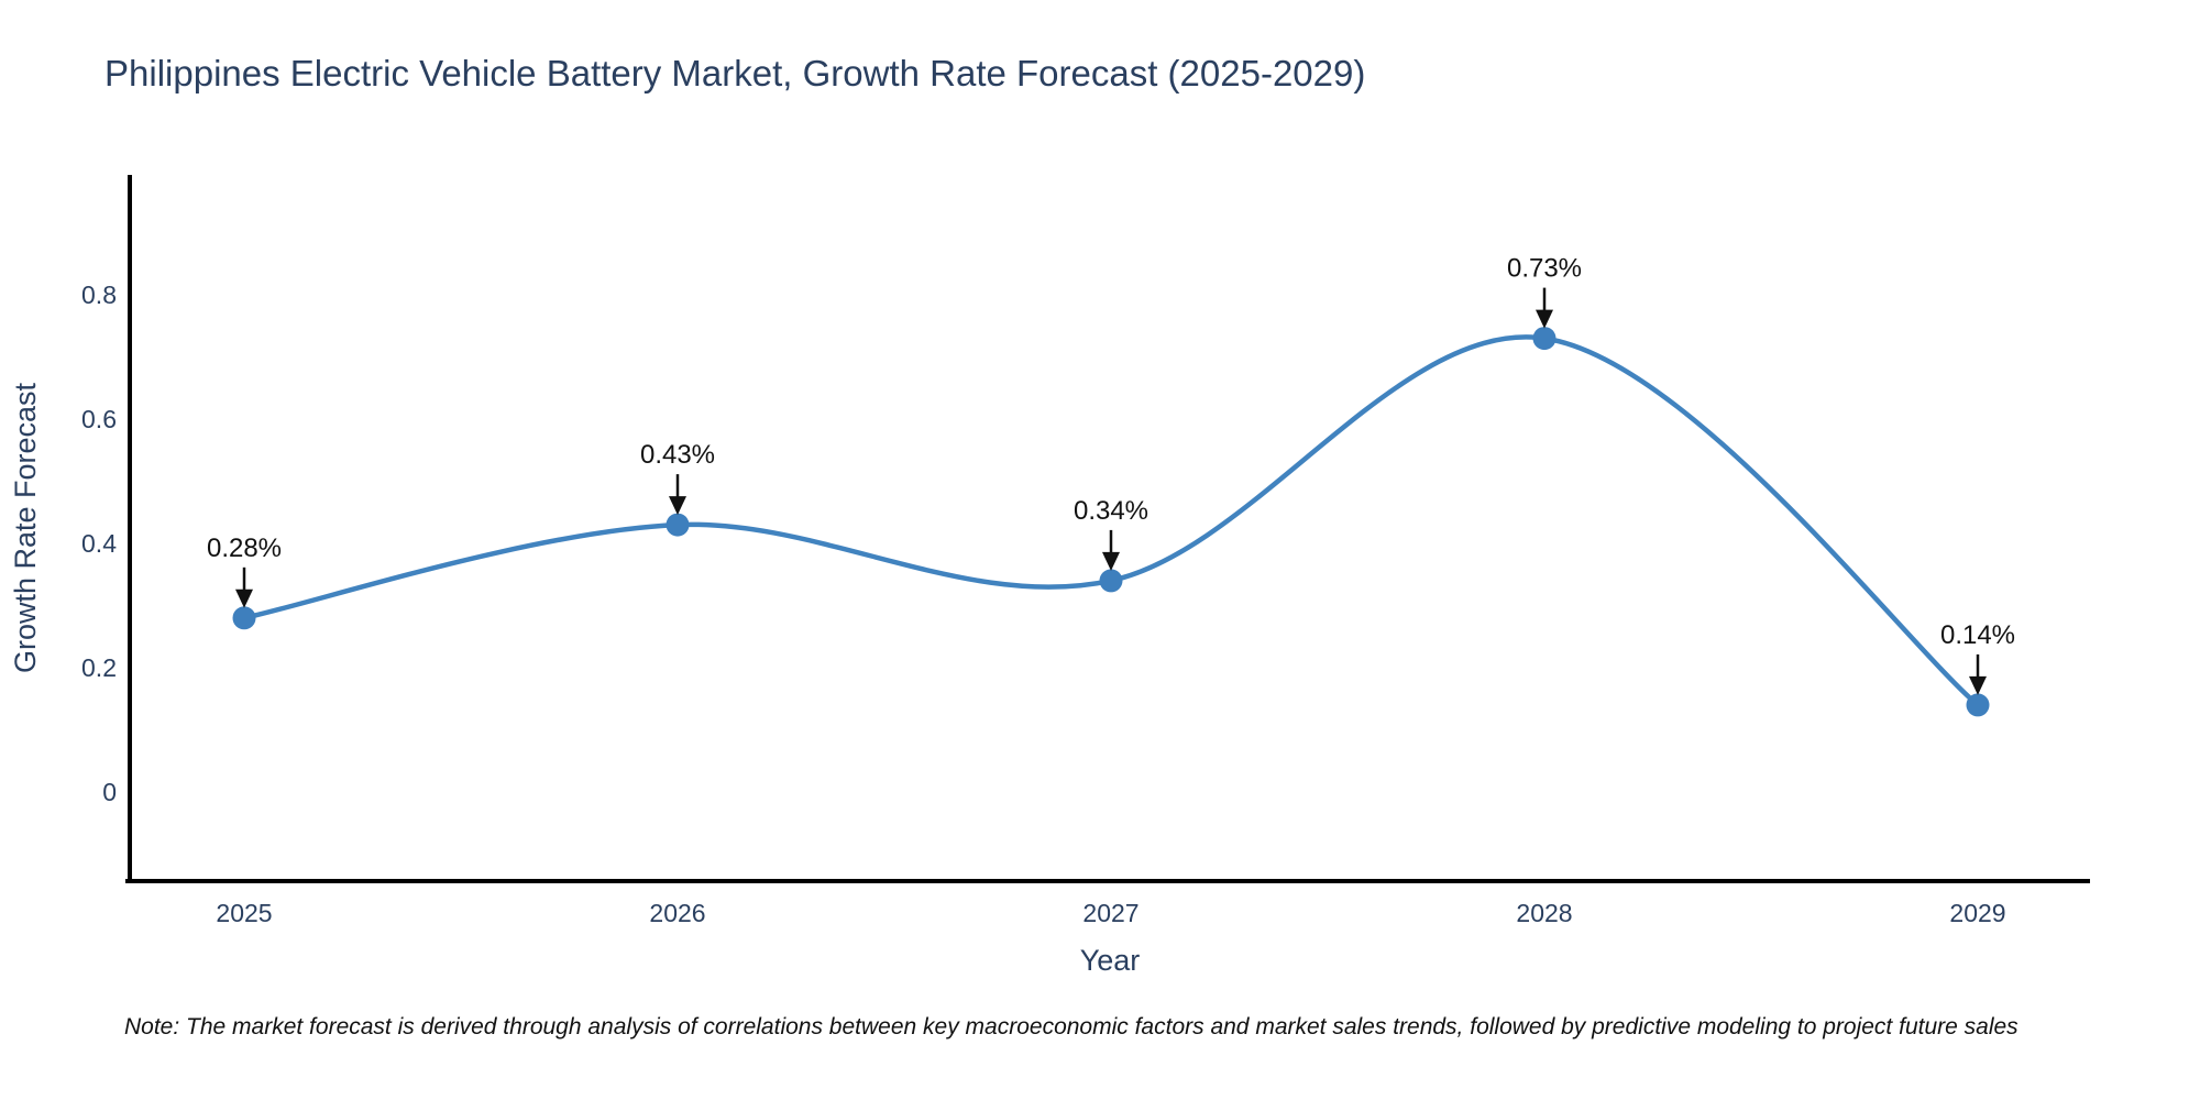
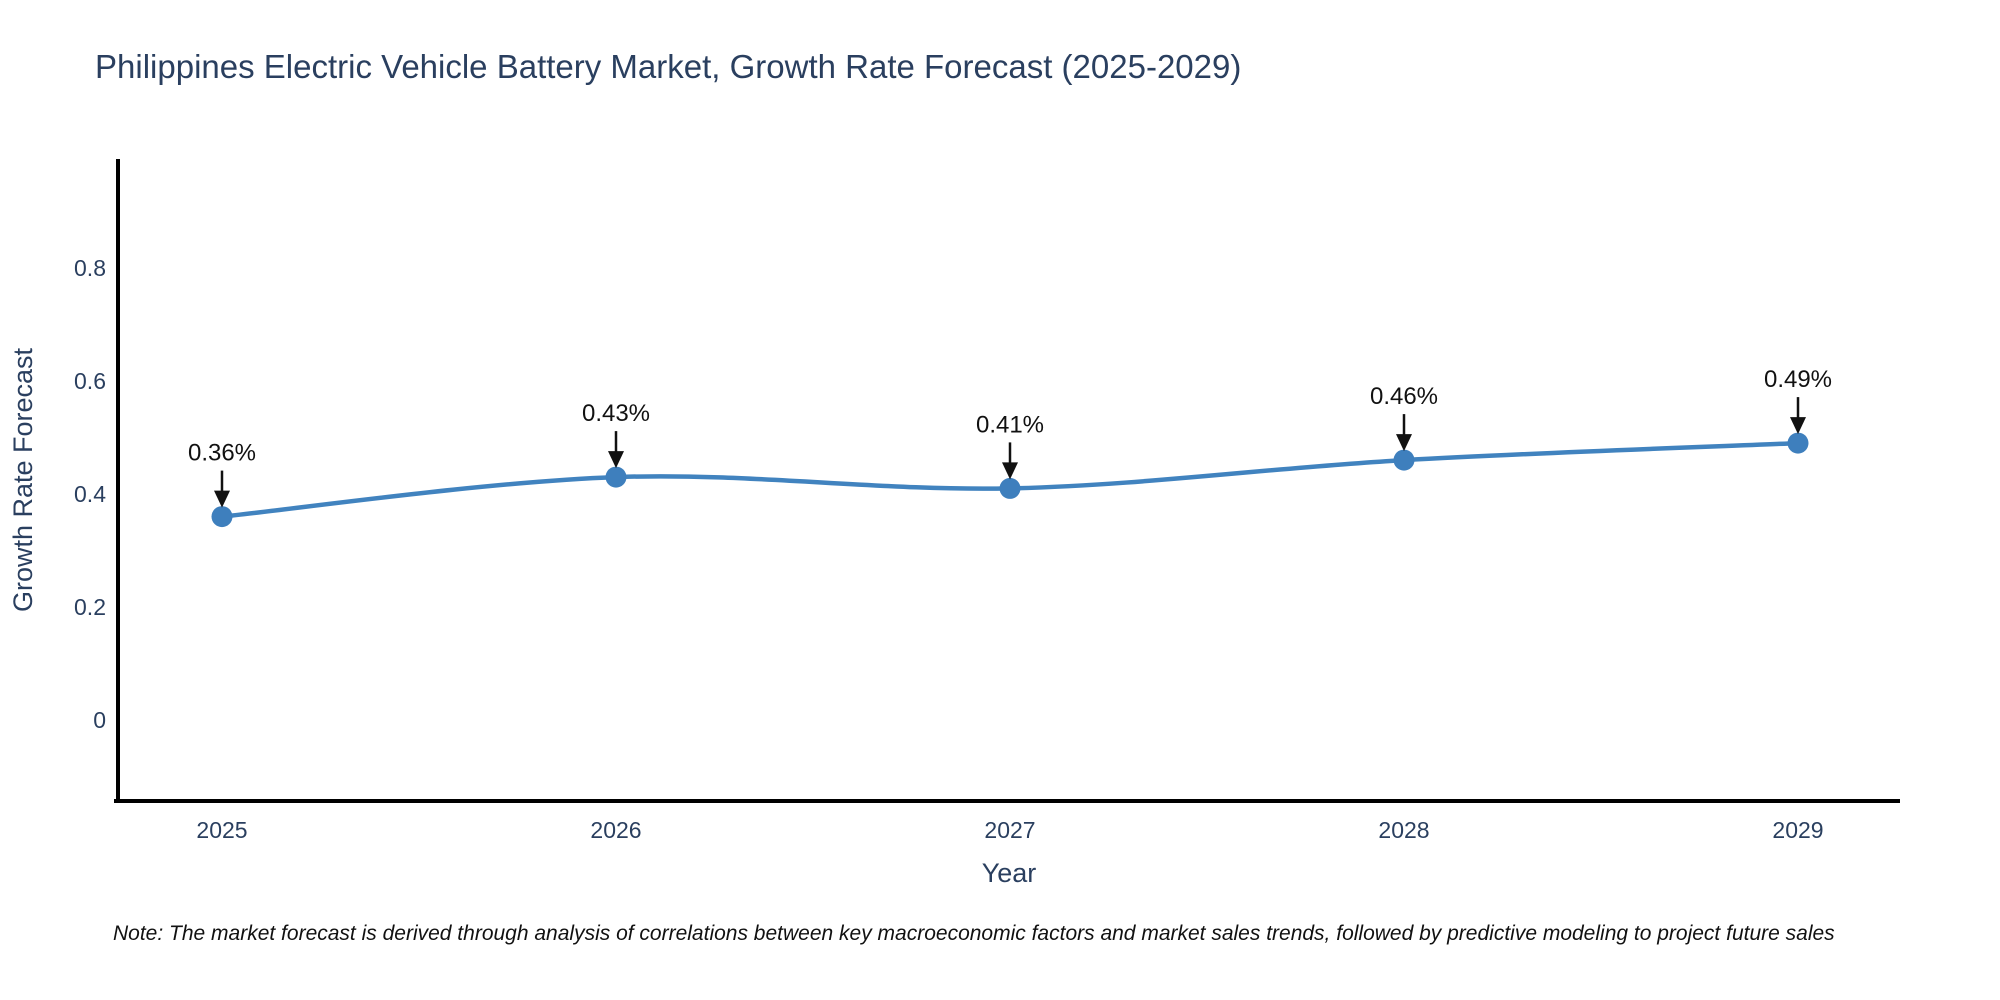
2025: 0.28% -> 0.36%
2027: 0.34% -> 0.41%
2028: 0.73% -> 0.46%
2029: 0.14% -> 0.49%
